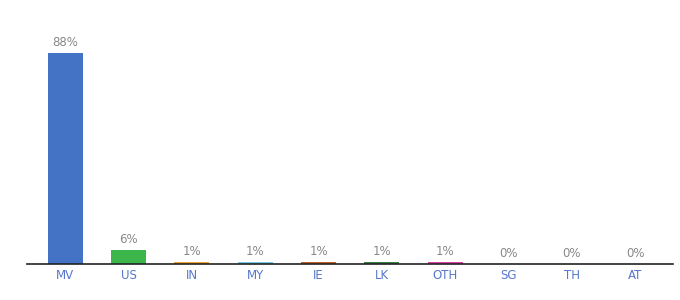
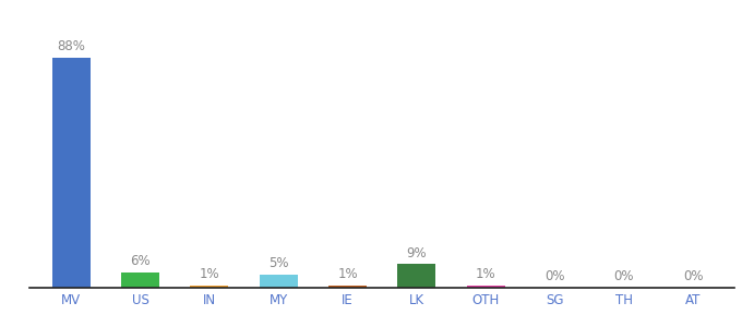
MY: 1% -> 5%
LK: 1% -> 9%
